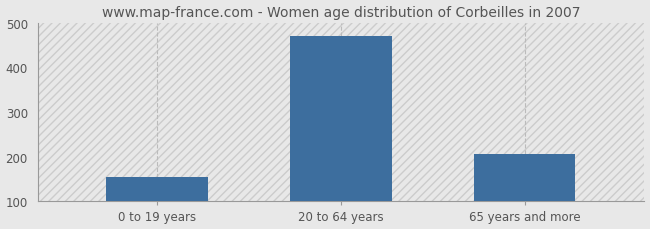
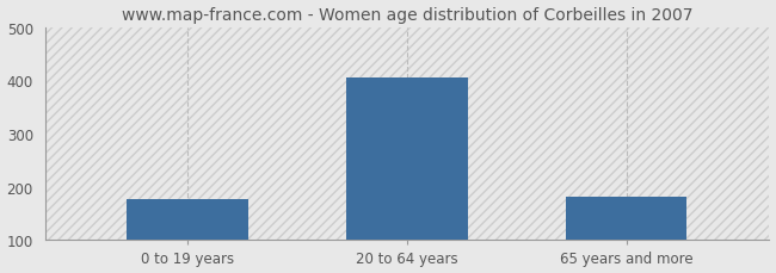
0 to 19 years: 155 -> 178
20 to 64 years: 470 -> 405
65 years and more: 205 -> 182
